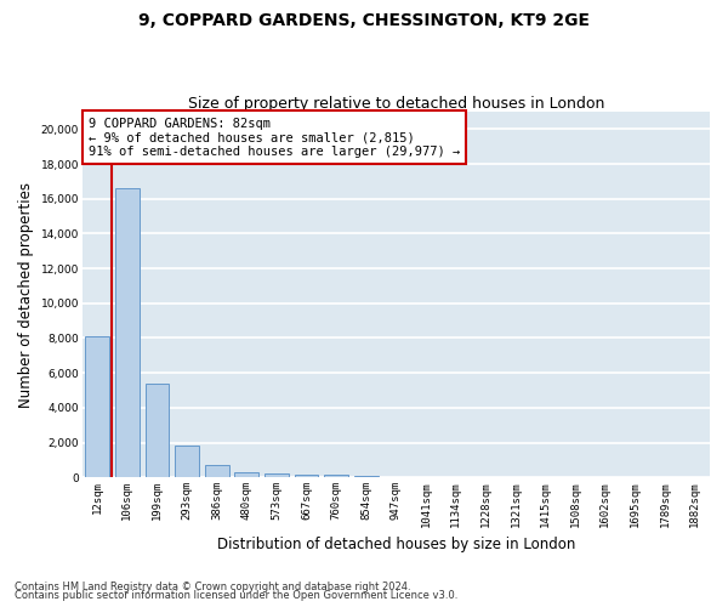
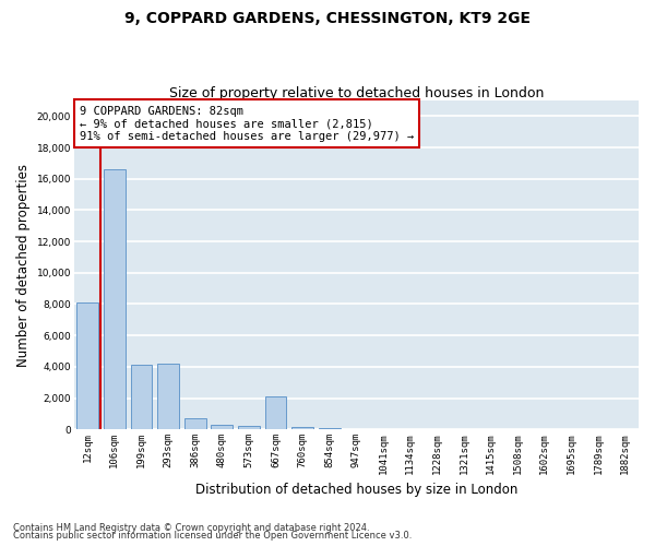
199sqm: 5,400 -> 4,100
293sqm: 1,800 -> 4,200
667sqm: 200 -> 2,100
